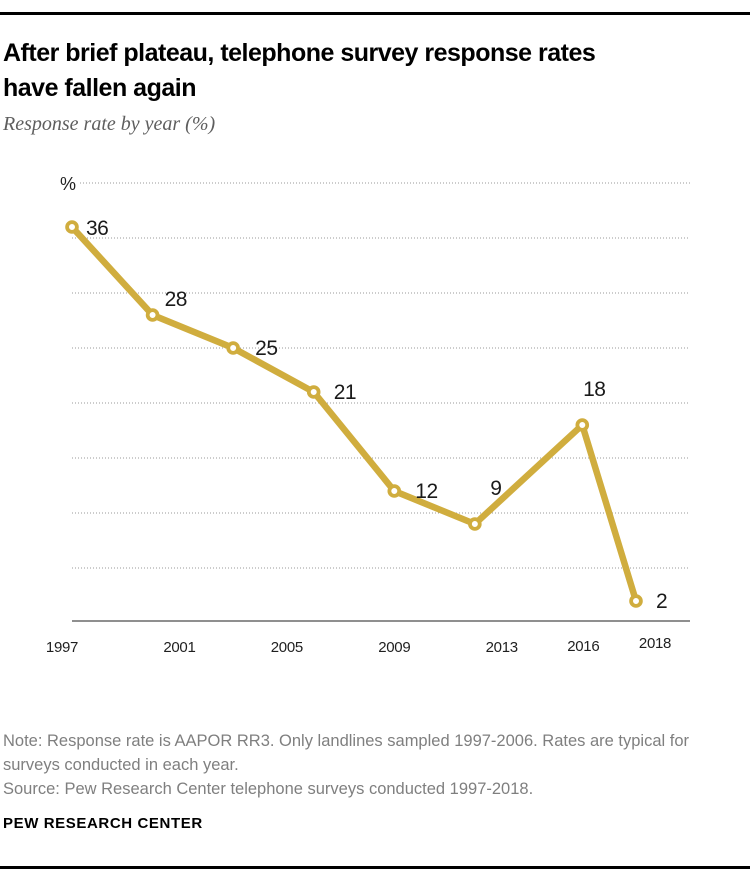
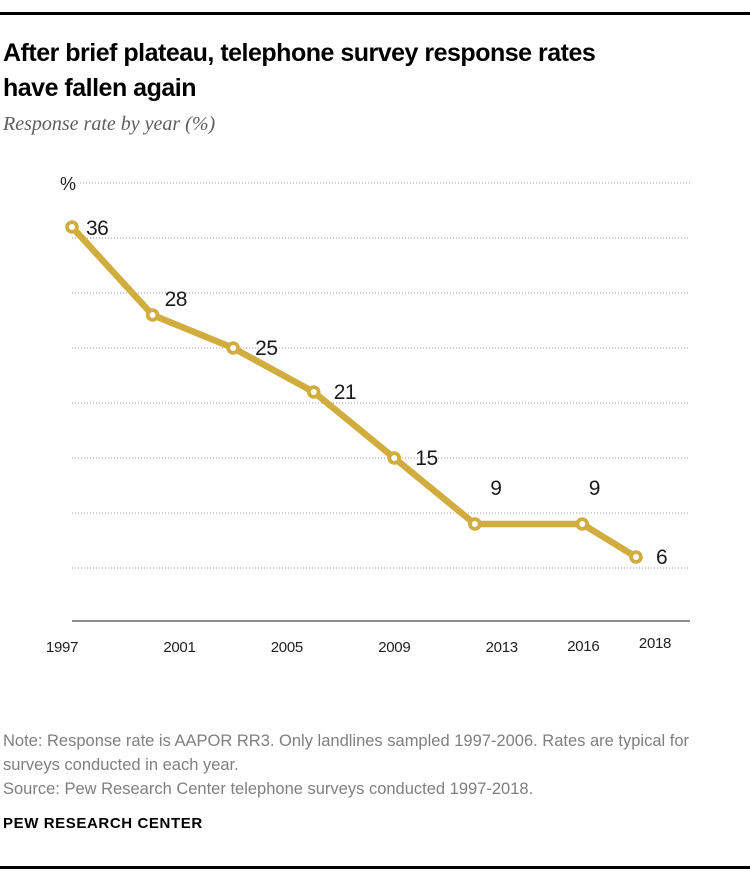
2009: 12 -> 15
2016: 18 -> 9
2018: 2 -> 6
